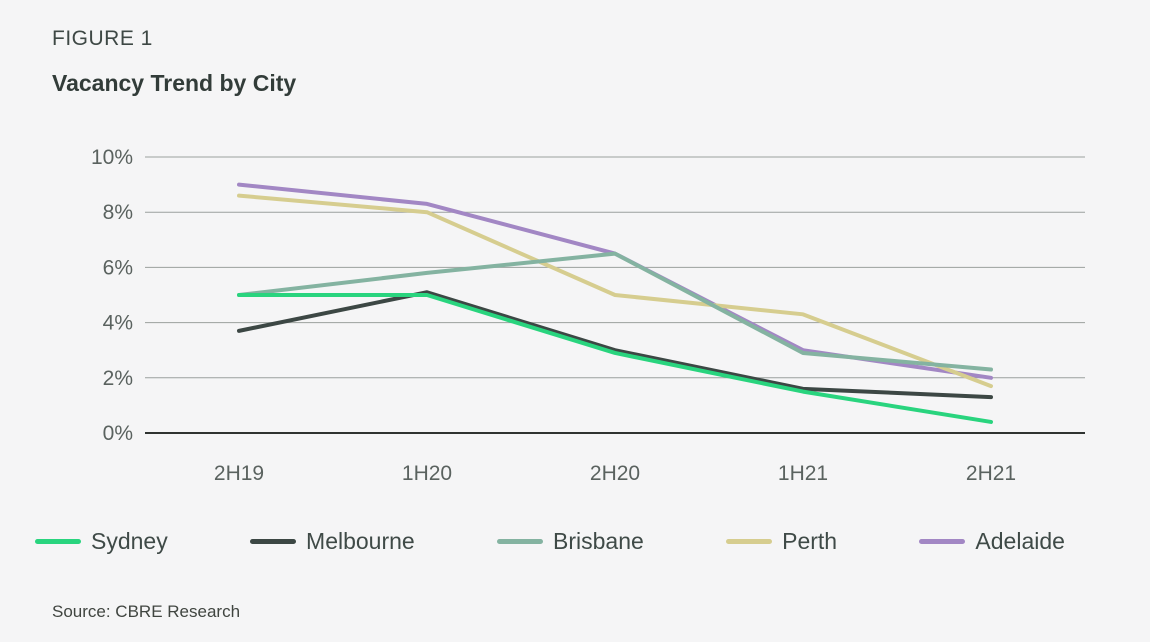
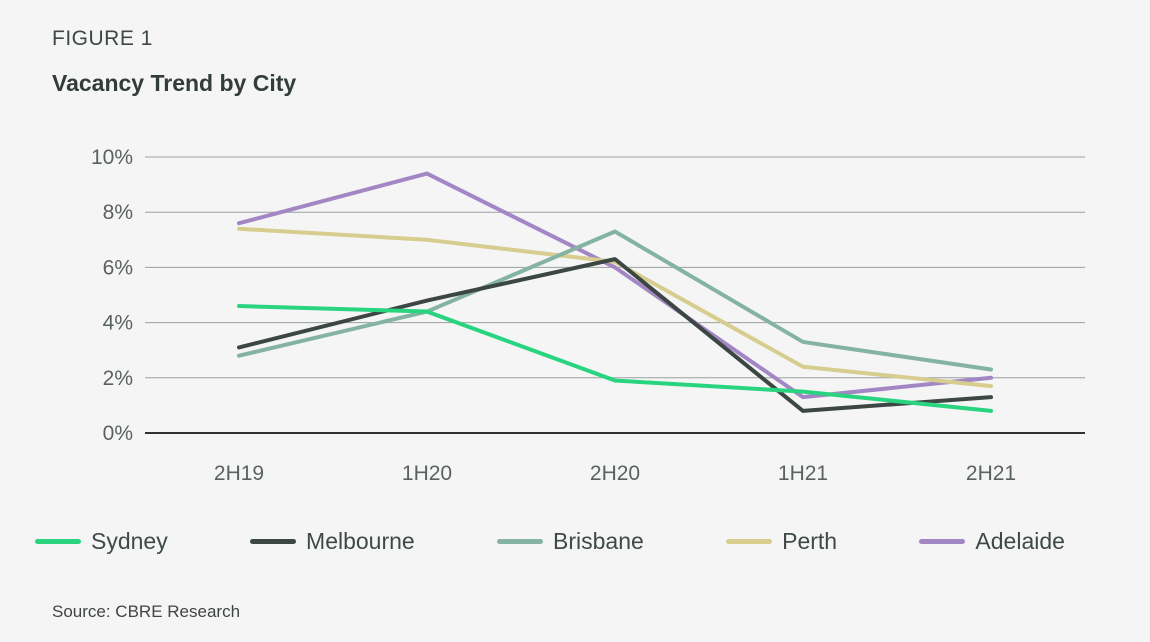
Sydney/2H19: 5.0% -> 4.6%
Melbourne/2H19: 3.7% -> 3.1%
Brisbane/2H19: 5.0% -> 2.8%
Perth/2H19: 8.6% -> 7.4%
Adelaide/2H19: 9.0% -> 7.6%
Sydney/1H20: 5.0% -> 4.4%
Melbourne/1H20: 5.1% -> 4.8%
Brisbane/1H20: 5.8% -> 4.4%
Perth/1H20: 8.0% -> 7.0%
Adelaide/1H20: 8.3% -> 9.4%
Sydney/2H20: 2.9% -> 1.9%
Melbourne/2H20: 3.0% -> 6.3%
Brisbane/2H20: 6.5% -> 7.3%
Perth/2H20: 5.0% -> 6.2%
Adelaide/2H20: 6.5% -> 6.0%
Melbourne/1H21: 1.6% -> 0.8%
Brisbane/1H21: 2.9% -> 3.3%
Perth/1H21: 4.3% -> 2.4%
Adelaide/1H21: 3.0% -> 1.3%
Sydney/2H21: 0.4% -> 0.8%
